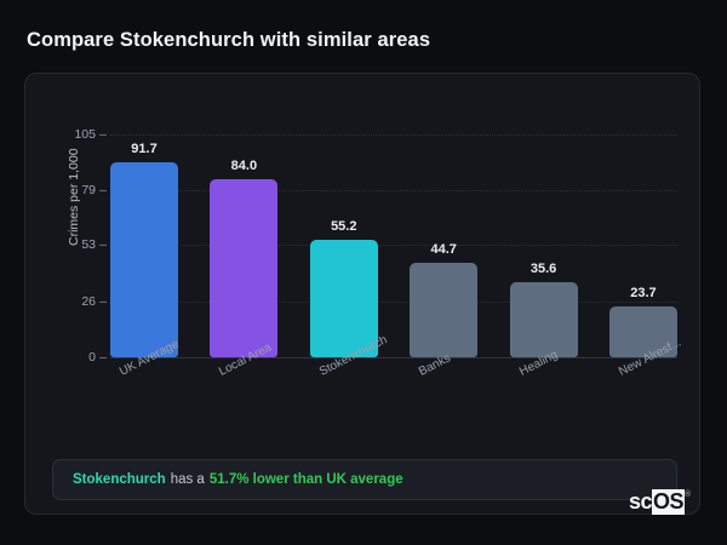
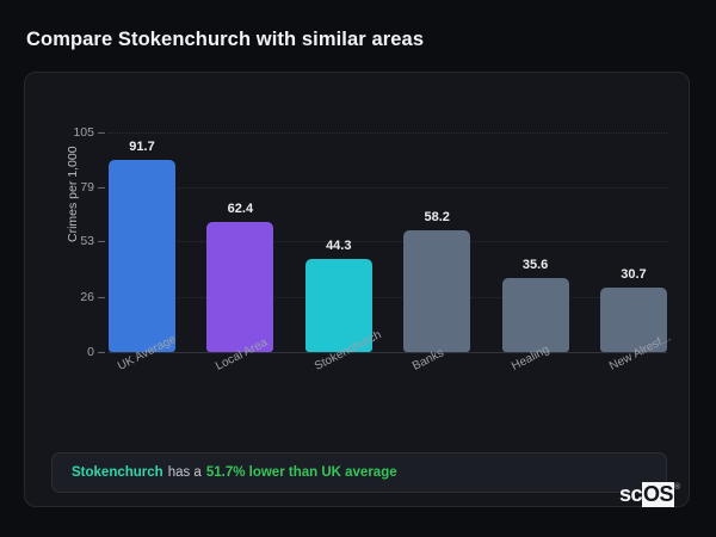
Local Area: 84.0 -> 62.4
Stokenchurch: 55.2 -> 44.3
Banks: 44.7 -> 58.2
New Alresf...: 23.7 -> 30.7
